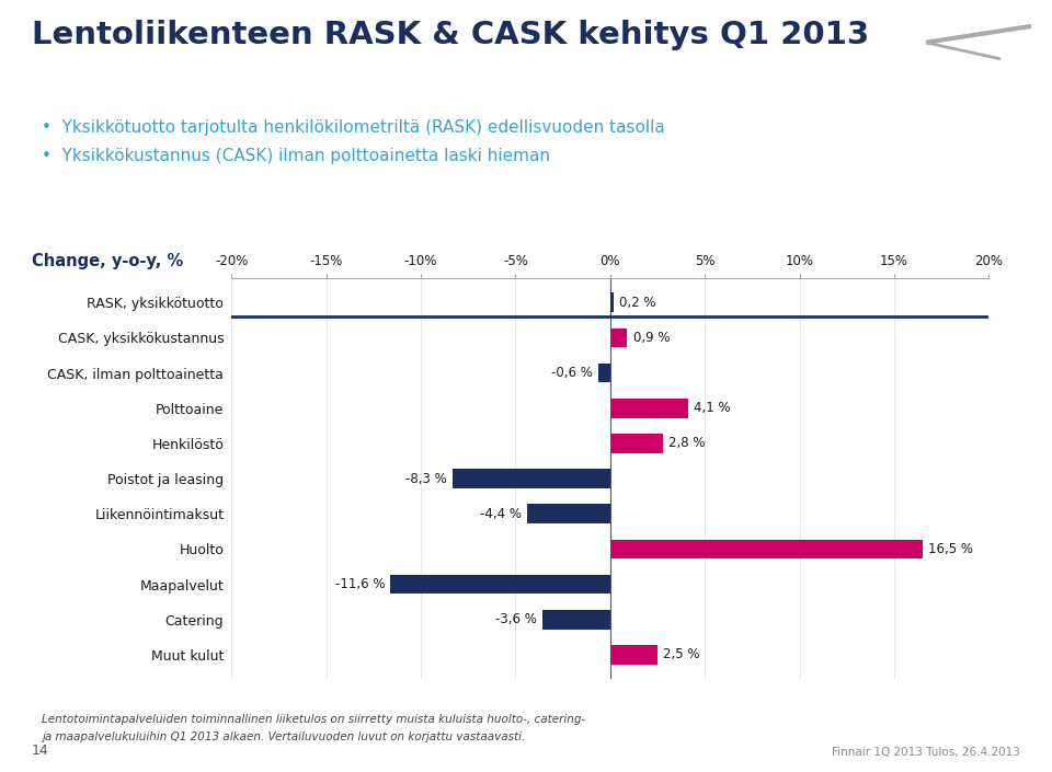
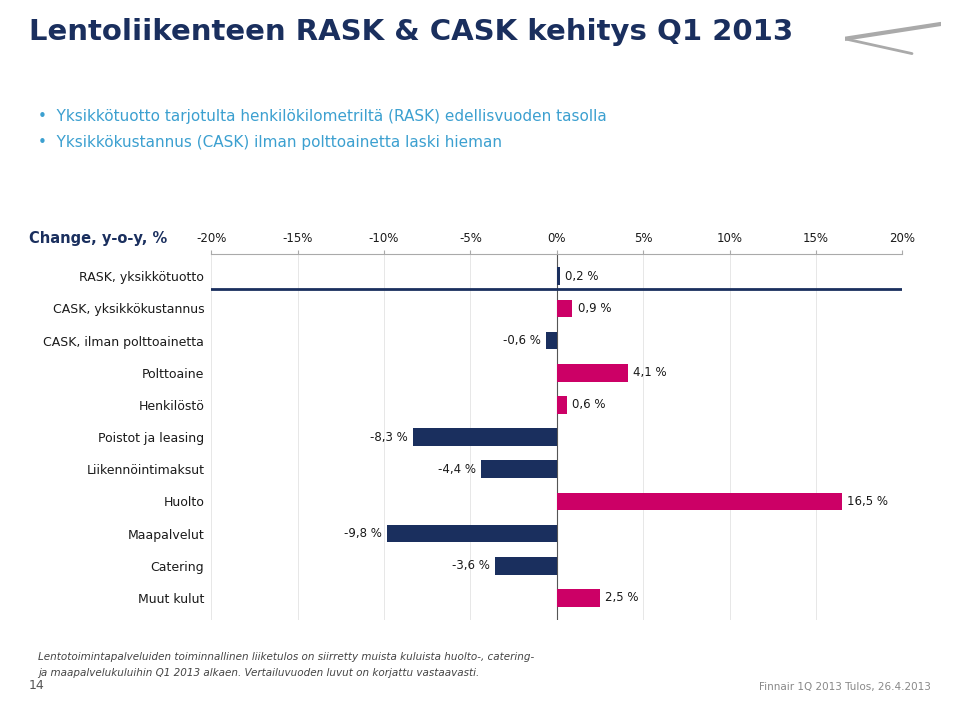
Henkilöstö: 2,8 -> 0,6
Maapalvelut: -11,6 -> -9,8
